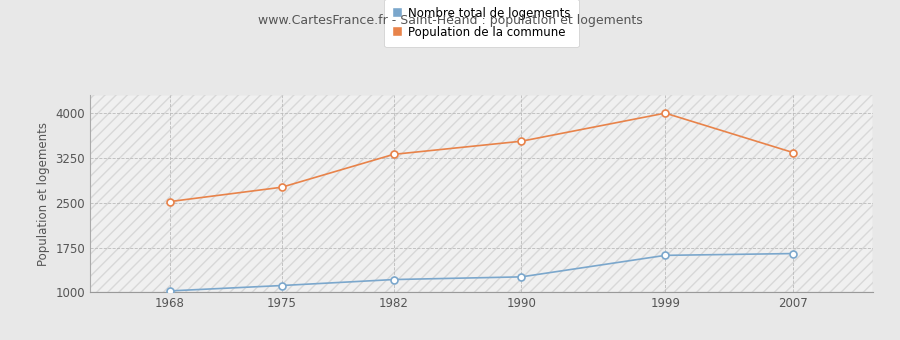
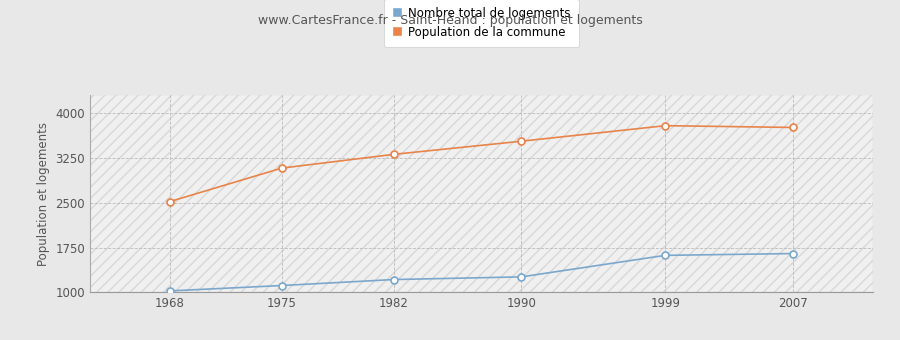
Population de la commune/1975: 2760 -> 3080
Population de la commune/1999: 4000 -> 3790
Population de la commune/2007: 3340 -> 3760
